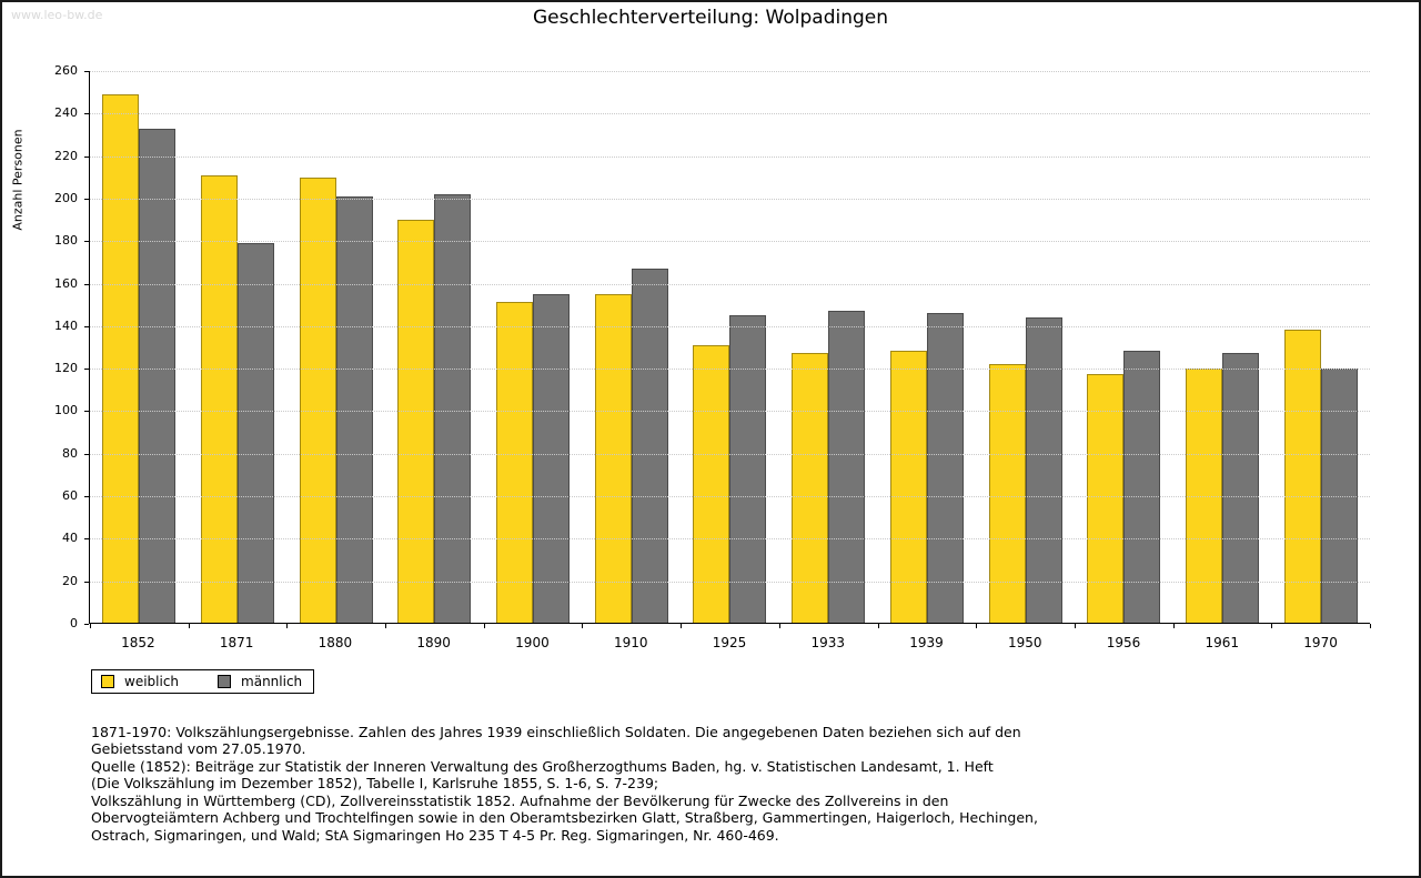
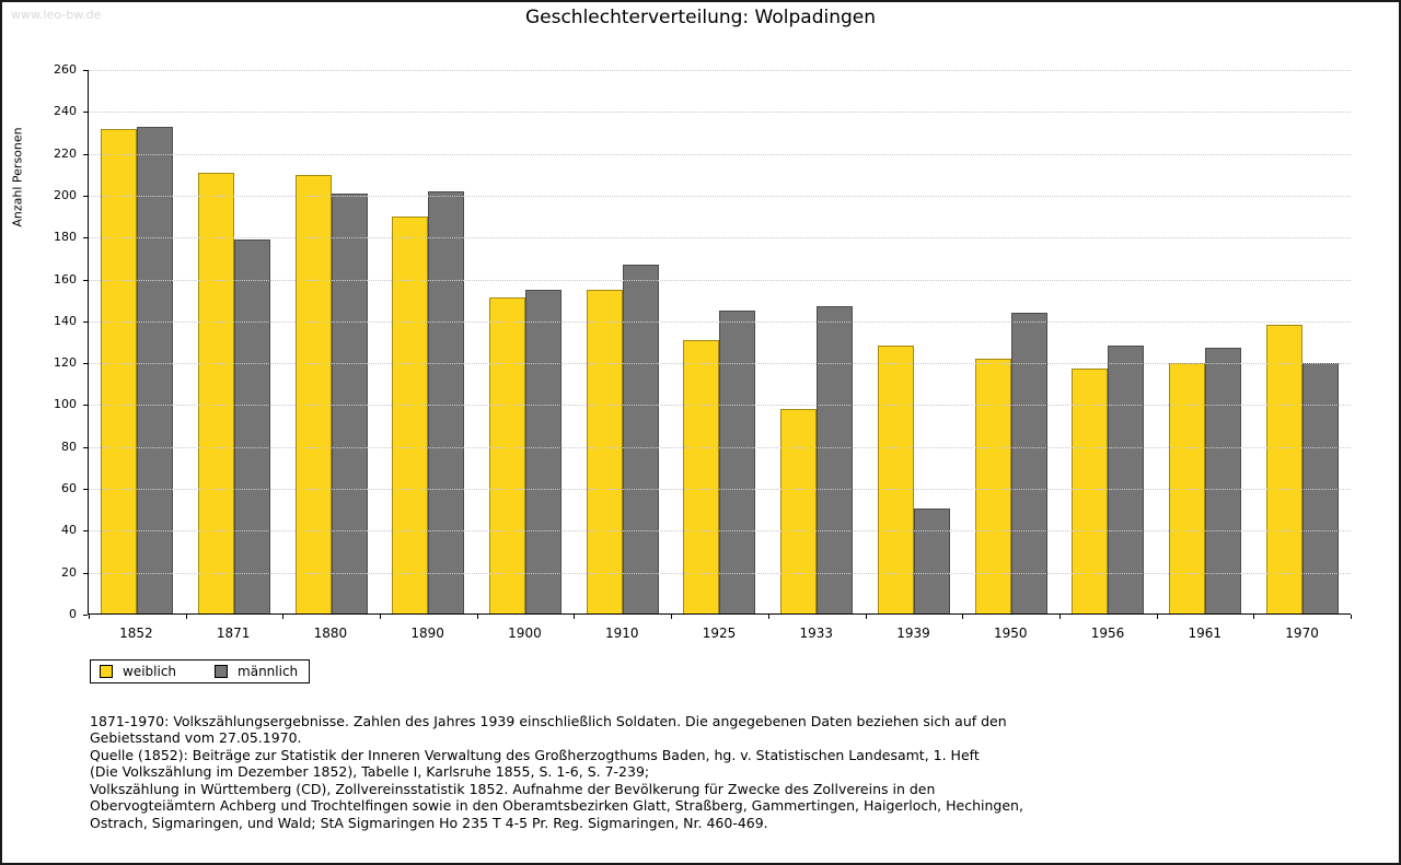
weiblich/1852: 249 -> 232
weiblich/1933: 127 -> 98
männlich/1939: 146 -> 50
